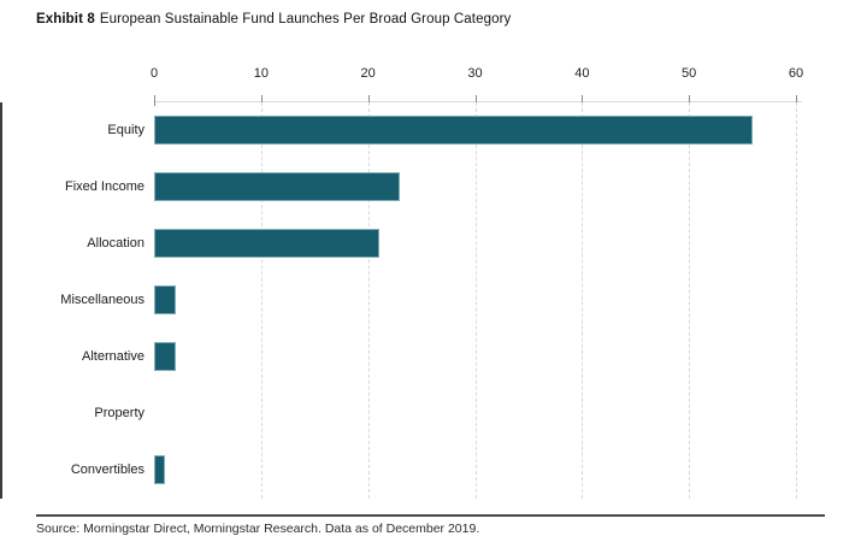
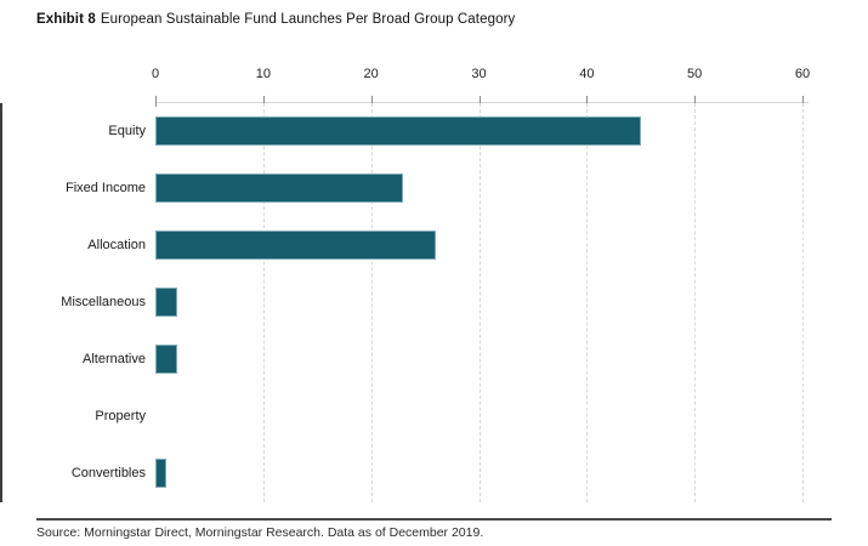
Equity: 56 -> 45
Allocation: 21 -> 26
